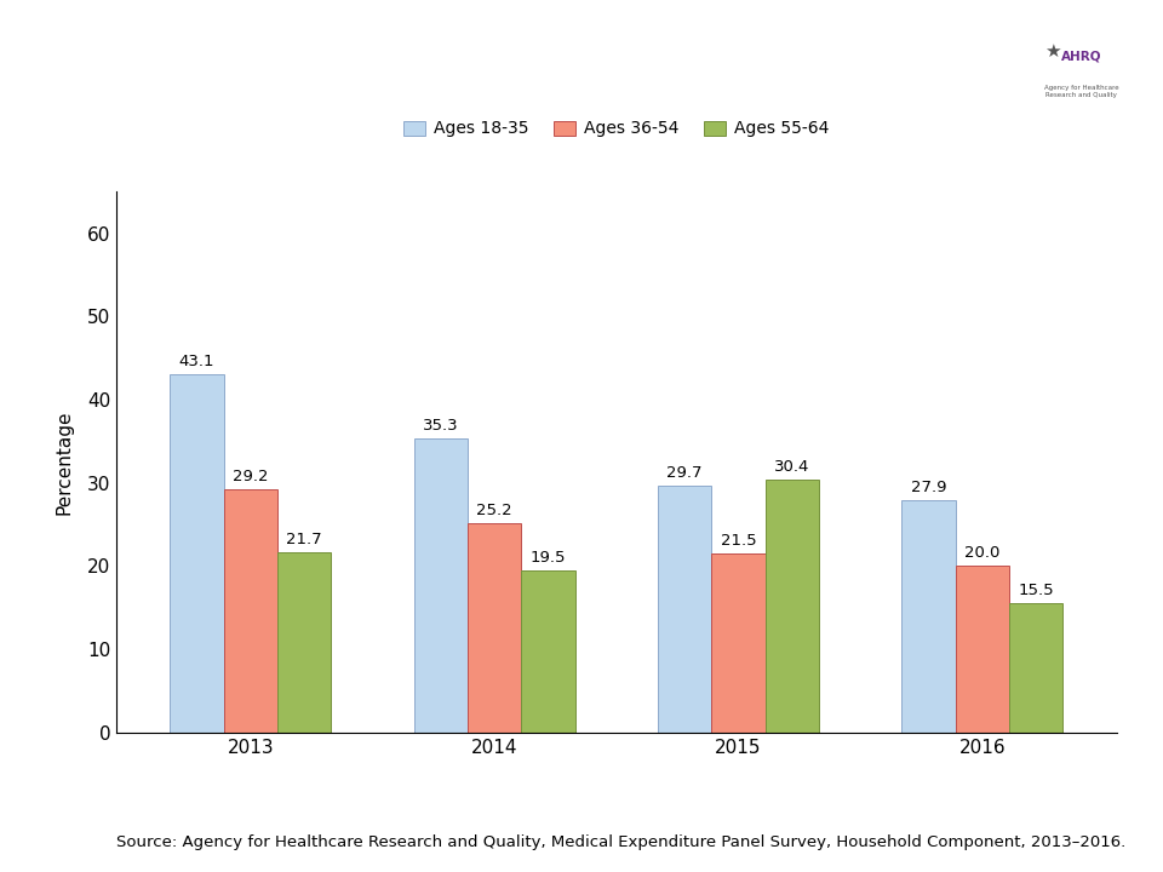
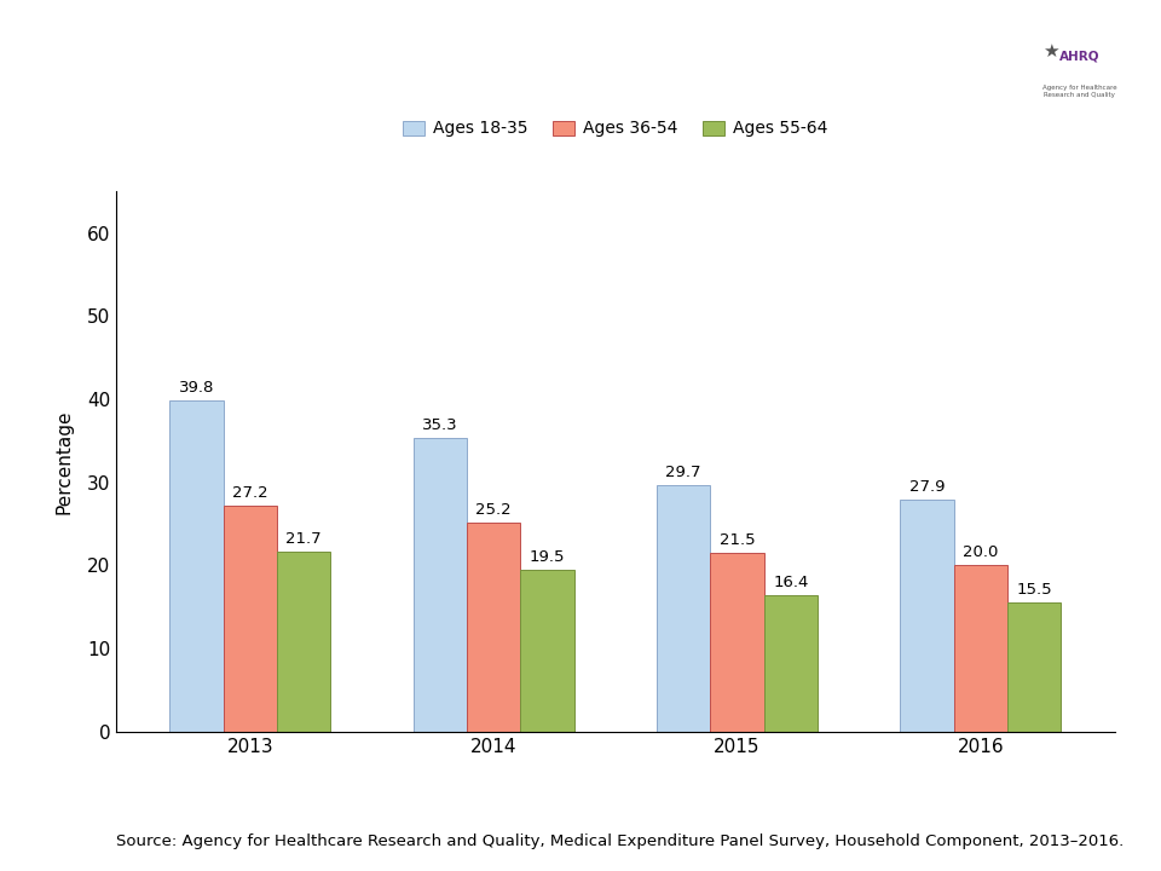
Ages 18-35/2013: 43.1 -> 39.8
Ages 36-54/2013: 29.2 -> 27.2
Ages 55-64/2015: 30.4 -> 16.4
